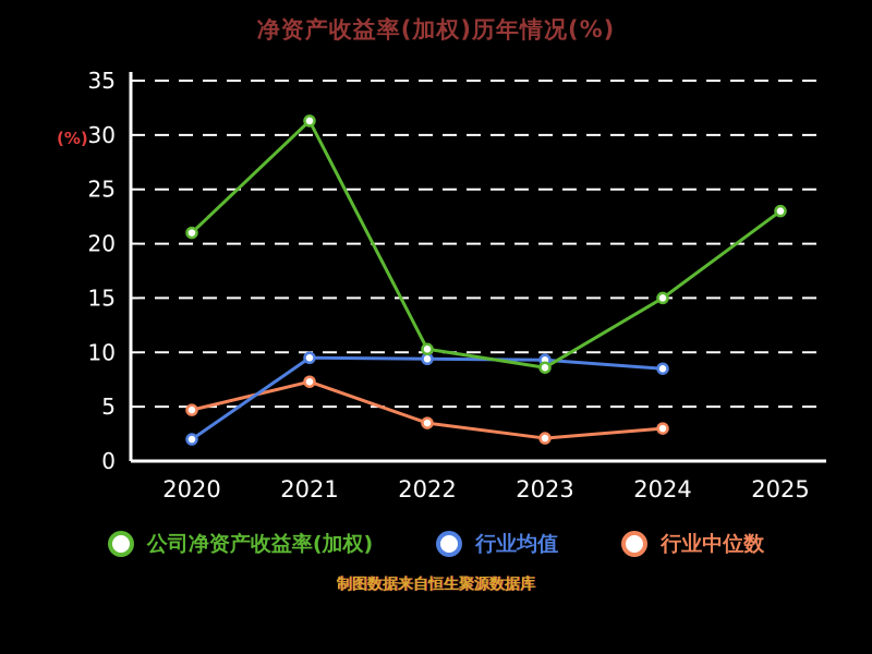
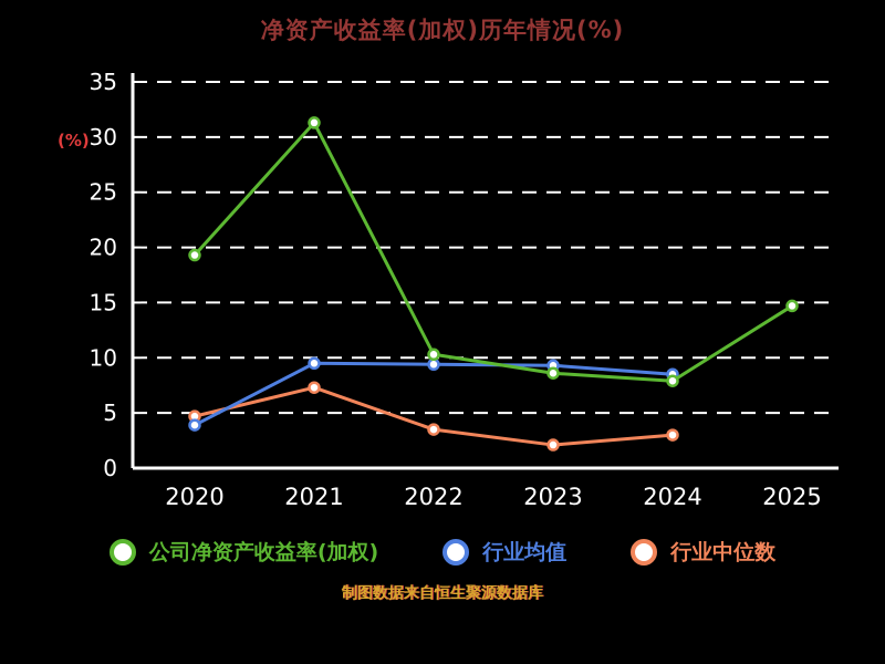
公司净资产收益率(加权)/2020: 21 -> 19
行业均值/2020: 2 -> 4
公司净资产收益率(加权)/2024: 15 -> 8
公司净资产收益率(加权)/2025: 23 -> 15
